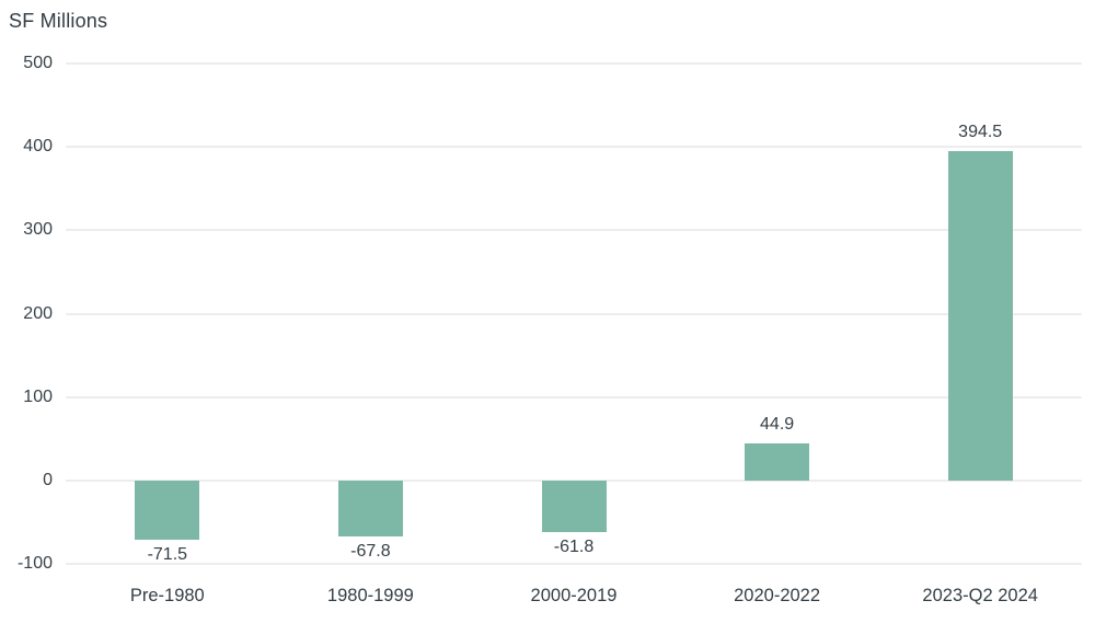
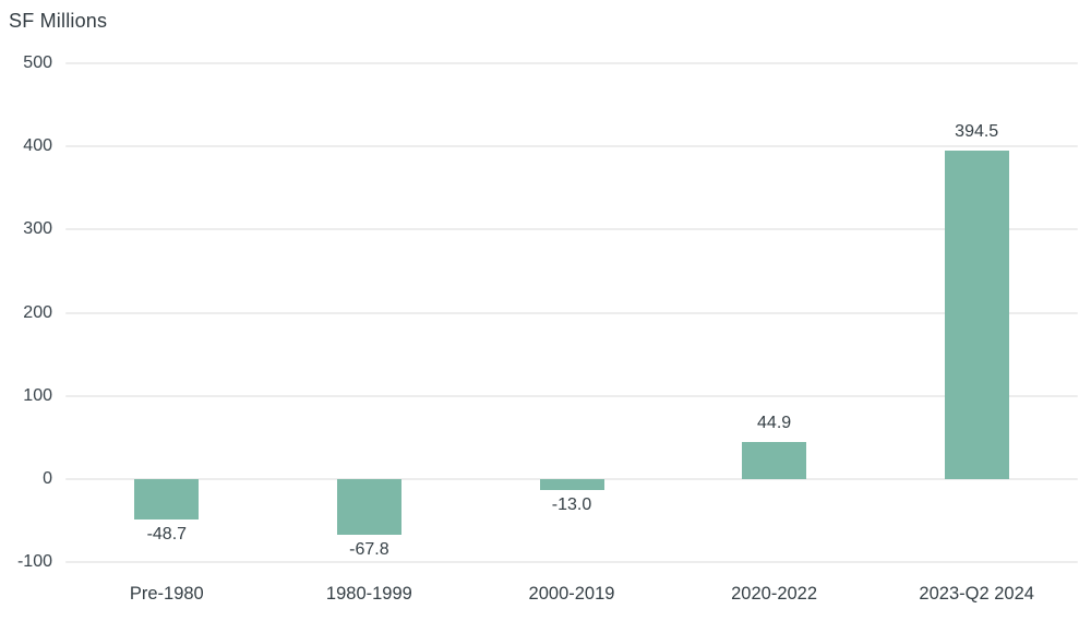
Pre-1980: -71.5 -> -48.7
2000-2019: -61.8 -> -13.0
